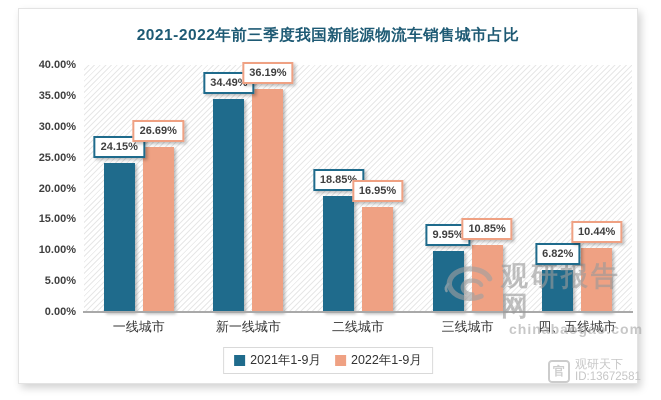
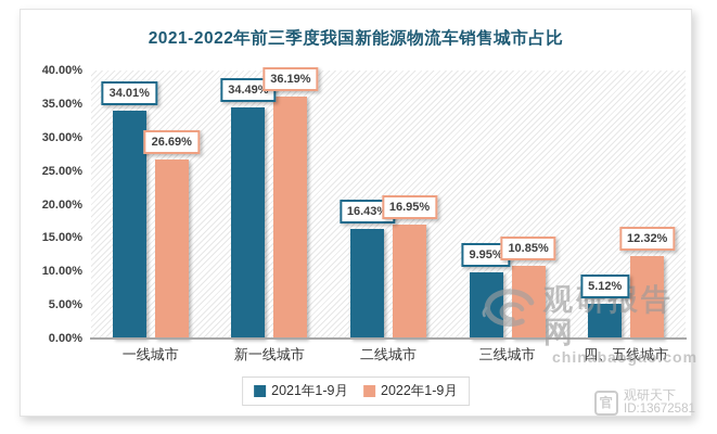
2021年1-9月/一线城市: 24.15% -> 34.01%
2021年1-9月/二线城市: 18.85% -> 16.43%
2021年1-9月/四、五线城市: 6.82% -> 5.12%
2022年1-9月/四、五线城市: 10.44% -> 12.32%
